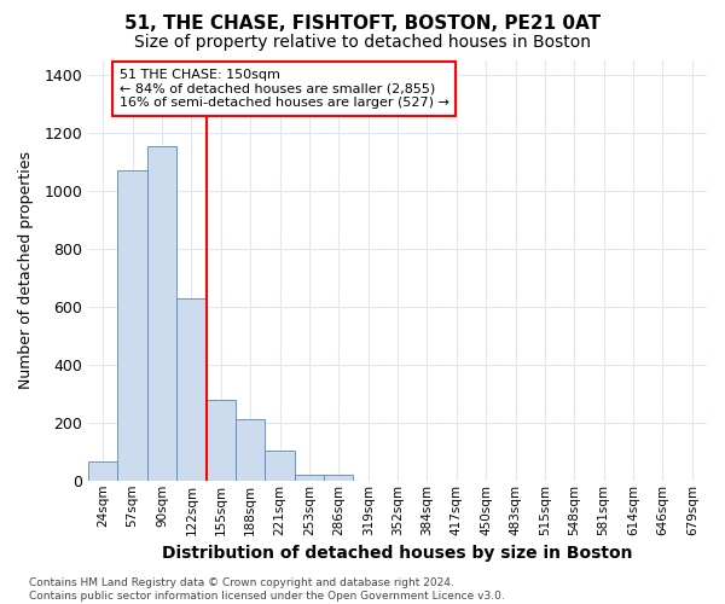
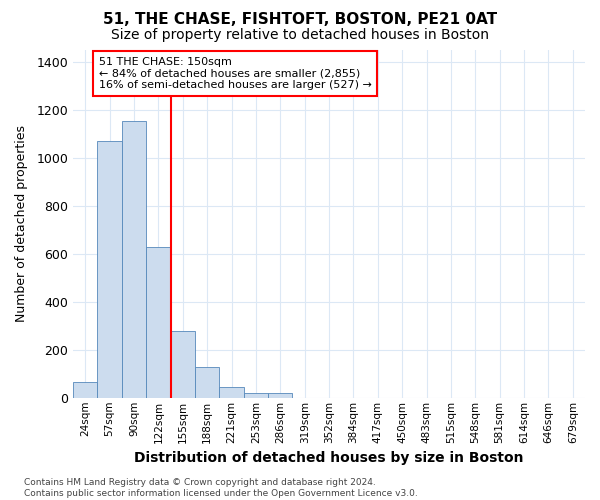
188sqm: 210 -> 130
221sqm: 105 -> 45
